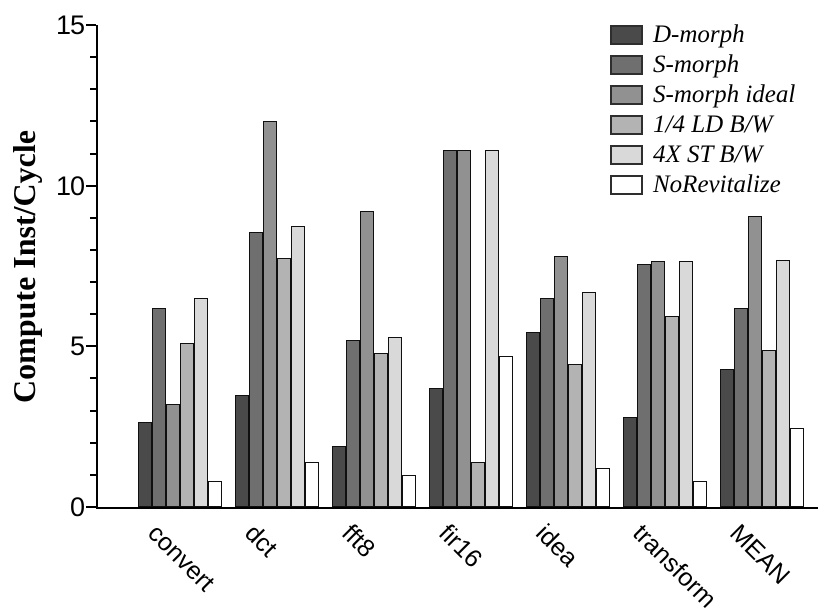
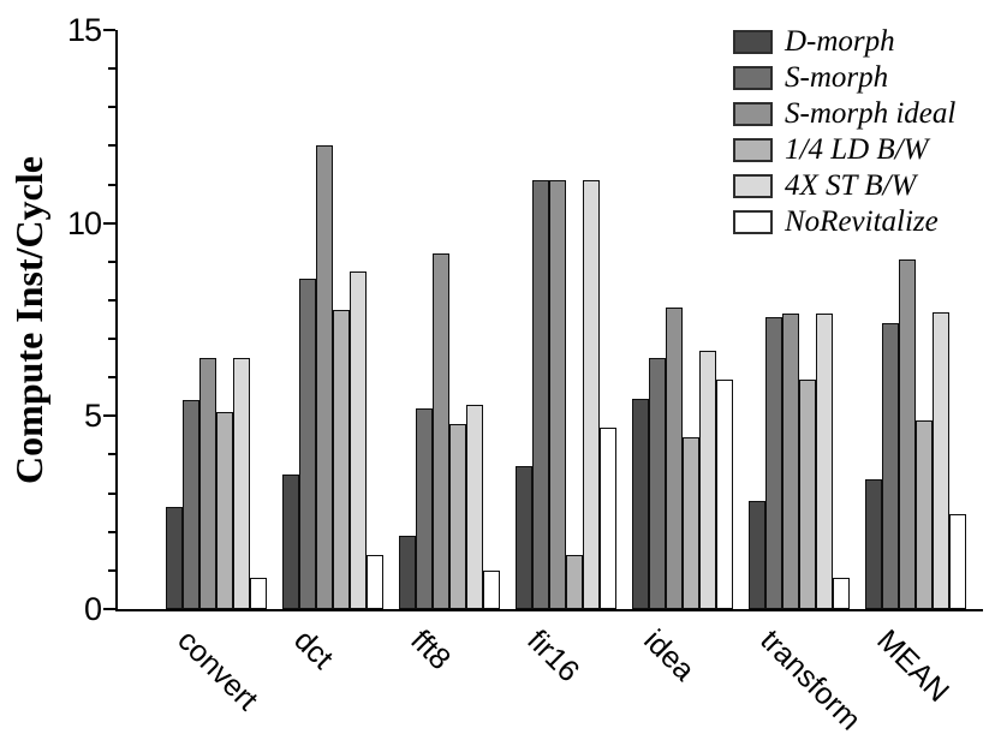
S-morph/convert: 6.2 -> 5.4
S-morph ideal/convert: 3.2 -> 6.5
NoRevitalize/idea: 1.2 -> 6.0
D-morph/MEAN: 4.3 -> 3.4
S-morph/MEAN: 6.2 -> 7.4
